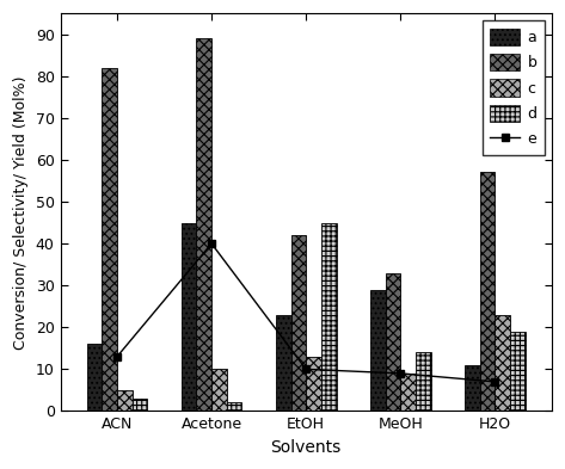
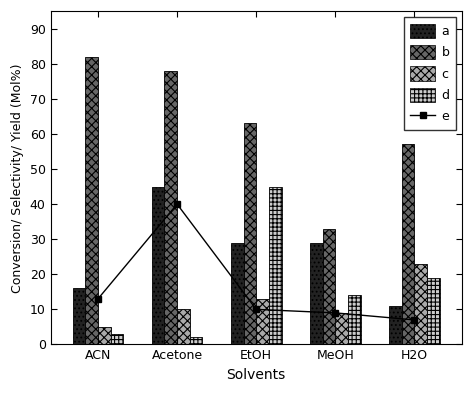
b/Acetone: 89 -> 78
a/EtOH: 23 -> 29
b/EtOH: 42 -> 63
